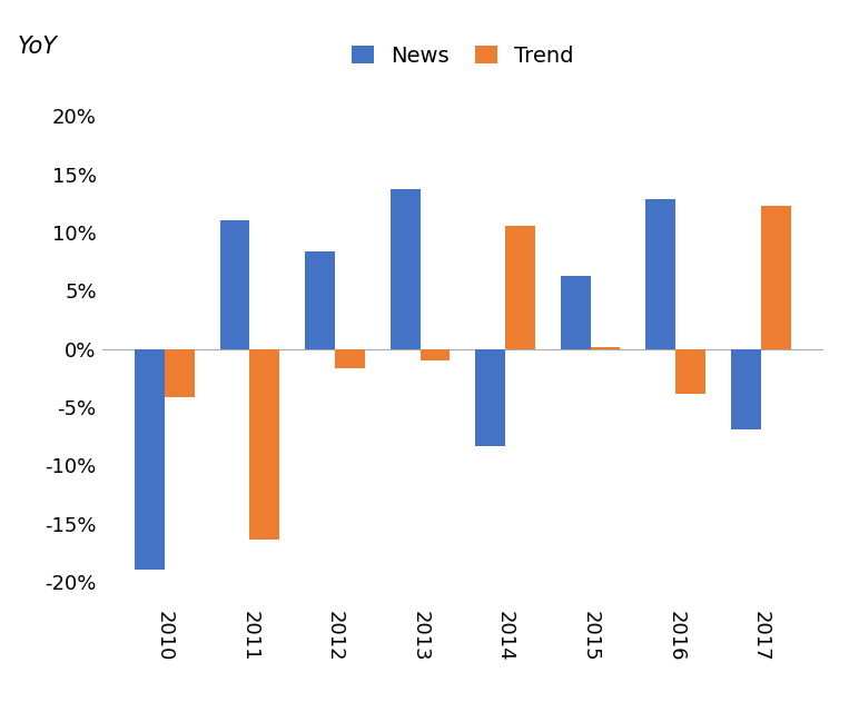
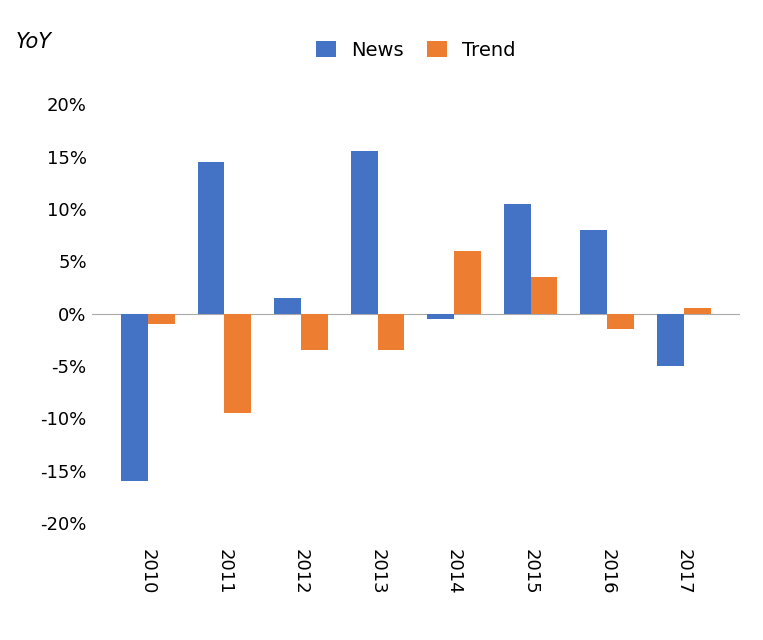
News/2010: -18.9% -> -16.0%
Trend/2010: -4.1% -> -1.0%
News/2011: 11.0% -> 14.5%
Trend/2011: -16.4% -> -9.5%
News/2012: 8.4% -> 1.5%
Trend/2012: -1.7% -> -3.5%
News/2013: 13.7% -> 15.5%
Trend/2013: -1.0% -> -3.5%
News/2014: -8.3% -> -0.5%
Trend/2014: 10.6% -> 6.0%
News/2015: 6.3% -> 10.5%
Trend/2015: 0.2% -> 3.5%
News/2016: 12.9% -> 8.0%
Trend/2016: -3.9% -> -1.5%
News/2017: -6.9% -> -5.0%
Trend/2017: 12.3% -> 0.5%
